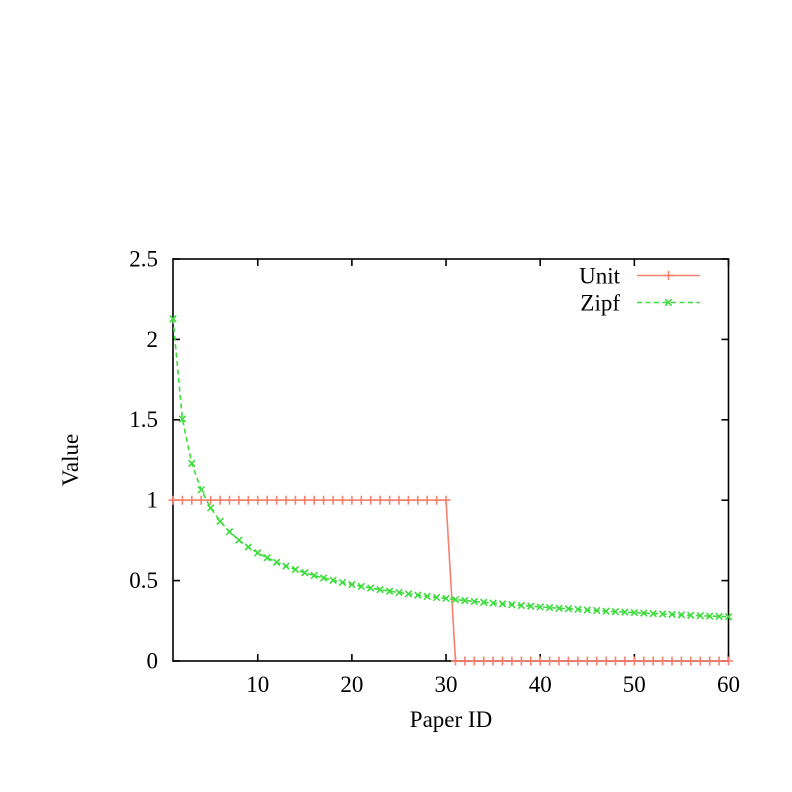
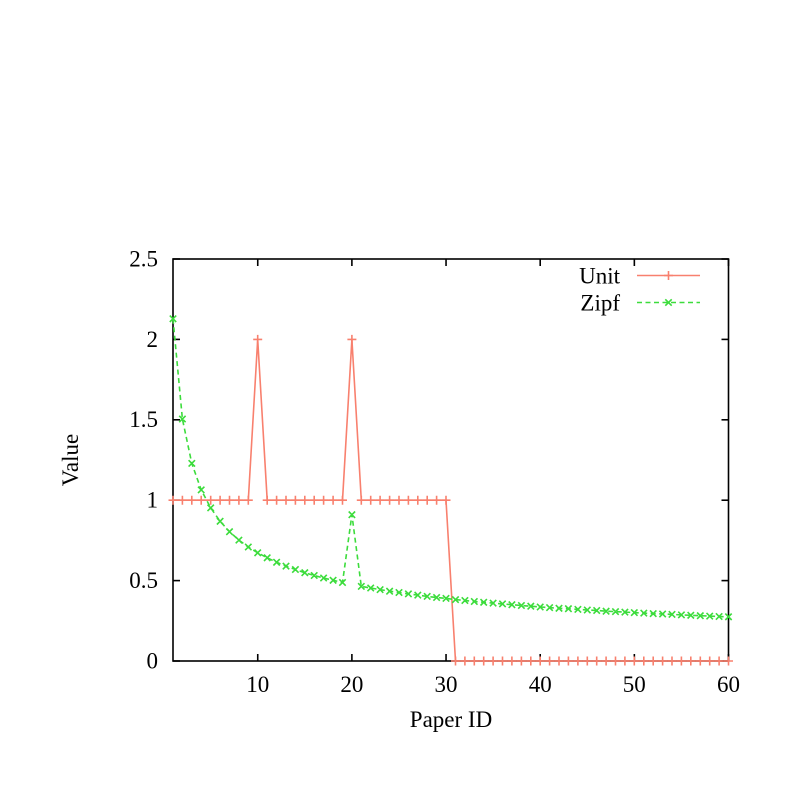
Unit/10: 1 -> 2
Unit/20: 1 -> 2
Zipf/20: 0.48 -> 0.91
